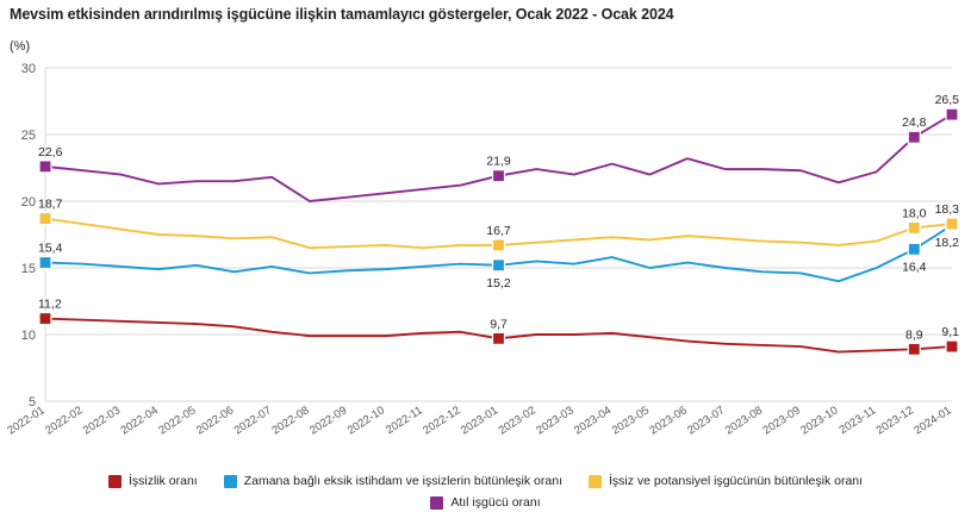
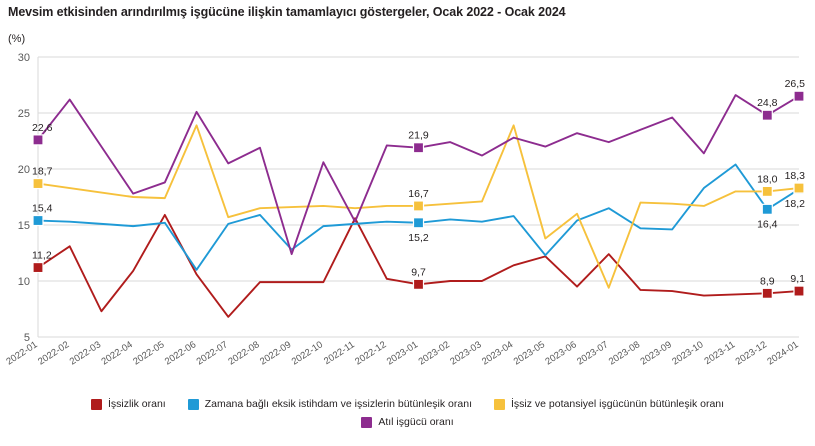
İşsizlik oranı/2022-02: 11.1 -> 13.1
Atıl işgücü oranı/2022-02: 22.3 -> 26.2
İşsizlik oranı/2022-03: 11.0 -> 7.3
Atıl işgücü oranı/2022-04: 21.3 -> 17.8
İşsizlik oranı/2022-05: 10.8 -> 15.9
Atıl işgücü oranı/2022-05: 21.5 -> 18.8
Zamana bağlı eksik istihdam ve işsizlerin bütünleşik oranı/2022-06: 14.7 -> 11.0
İşsiz ve potansiyel işgücünün bütünleşik oranı/2022-06: 17.2 -> 23.9
Atıl işgücü oranı/2022-06: 21.5 -> 25.1
İşsizlik oranı/2022-07: 10.2 -> 6.8
İşsiz ve potansiyel işgücünün bütünleşik oranı/2022-07: 17.3 -> 15.7
Atıl işgücü oranı/2022-07: 21.8 -> 20.5
Zamana bağlı eksik istihdam ve işsizlerin bütünleşik oranı/2022-08: 14.6 -> 15.9
Atıl işgücü oranı/2022-08: 20.0 -> 21.9
Zamana bağlı eksik istihdam ve işsizlerin bütünleşik oranı/2022-09: 14.8 -> 12.8
Atıl işgücü oranı/2022-09: 20.3 -> 12.4
İşsizlik oranı/2022-11: 10.1 -> 15.6
Atıl işgücü oranı/2022-11: 20.9 -> 15.3
Atıl işgücü oranı/2022-12: 21.2 -> 22.1
Atıl işgücü oranı/2023-03: 22.0 -> 21.2
İşsizlik oranı/2023-04: 10.1 -> 11.4
İşsiz ve potansiyel işgücünün bütünleşik oranı/2023-04: 17.3 -> 23.9
İşsizlik oranı/2023-05: 9.8 -> 12.2
Zamana bağlı eksik istihdam ve işsizlerin bütünleşik oranı/2023-05: 15.0 -> 12.3
İşsiz ve potansiyel işgücünün bütünleşik oranı/2023-05: 17.1 -> 13.8
İşsiz ve potansiyel işgücünün bütünleşik oranı/2023-06: 17.4 -> 16.0
İşsizlik oranı/2023-07: 9.3 -> 12.4
Zamana bağlı eksik istihdam ve işsizlerin bütünleşik oranı/2023-07: 15.0 -> 16.5
İşsiz ve potansiyel işgücünün bütünleşik oranı/2023-07: 17.2 -> 9.4
Atıl işgücü oranı/2023-08: 22.4 -> 23.5
Atıl işgücü oranı/2023-09: 22.3 -> 24.6
Zamana bağlı eksik istihdam ve işsizlerin bütünleşik oranı/2023-10: 14.0 -> 18.3
Zamana bağlı eksik istihdam ve işsizlerin bütünleşik oranı/2023-11: 15.0 -> 20.4
İşsiz ve potansiyel işgücünün bütünleşik oranı/2023-11: 17.0 -> 18.0
Atıl işgücü oranı/2023-11: 22.2 -> 26.6
